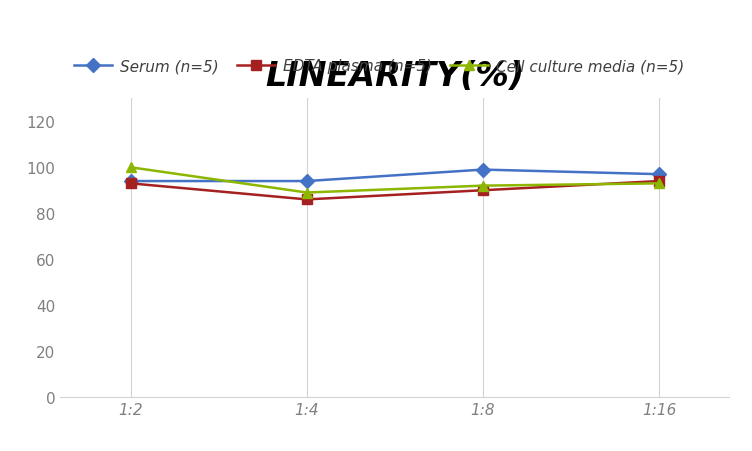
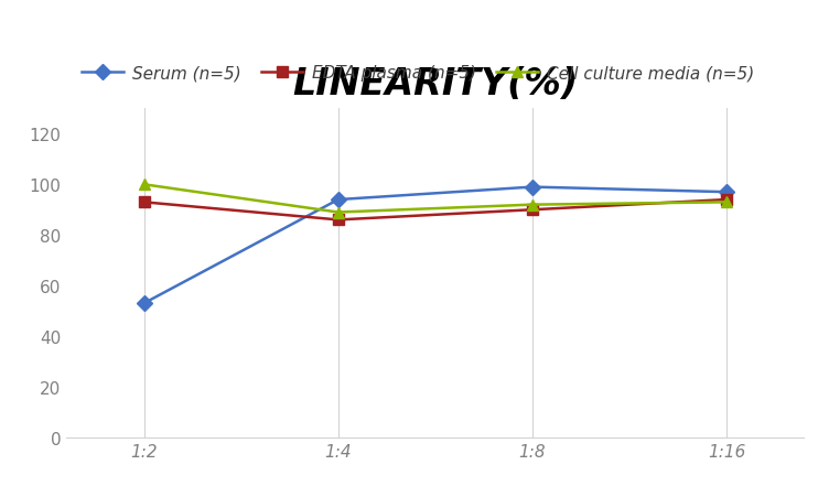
Serum (n=5)/1:2: 94 -> 53
